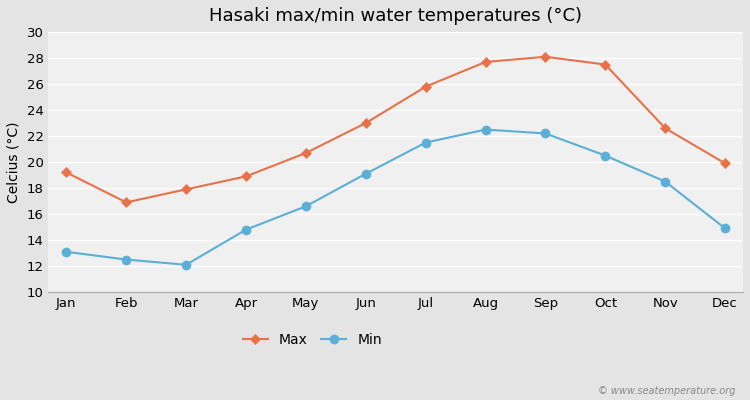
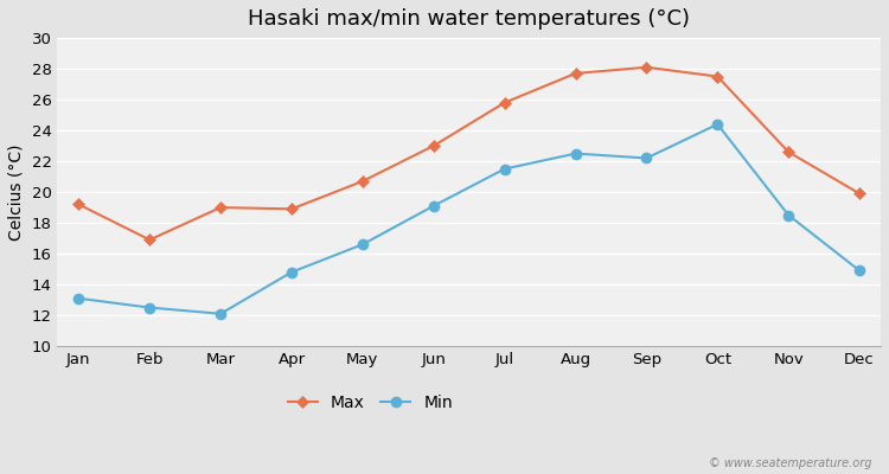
Max/Mar: 17.9 -> 19.0
Min/Oct: 20.5 -> 24.4
